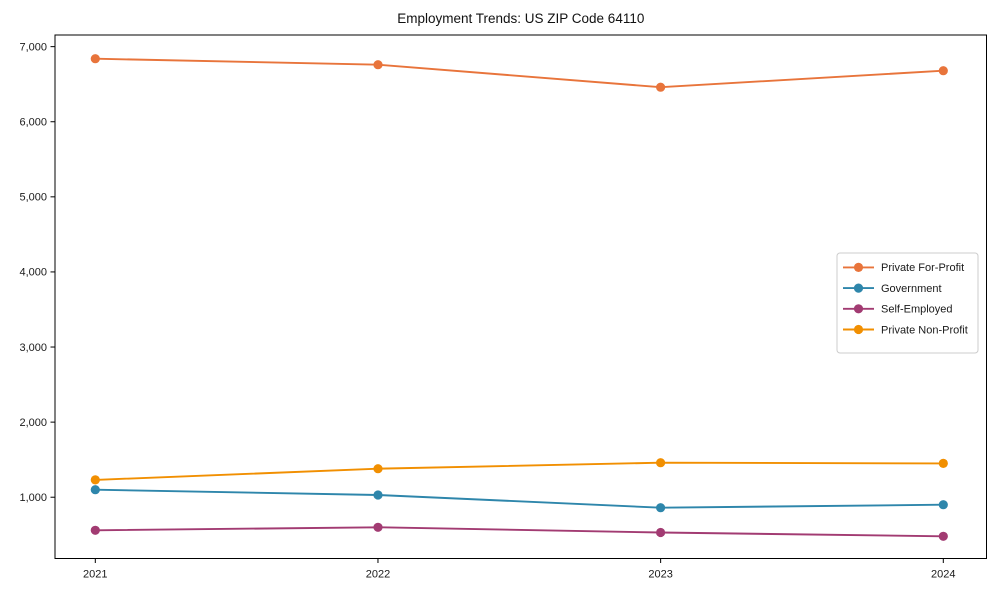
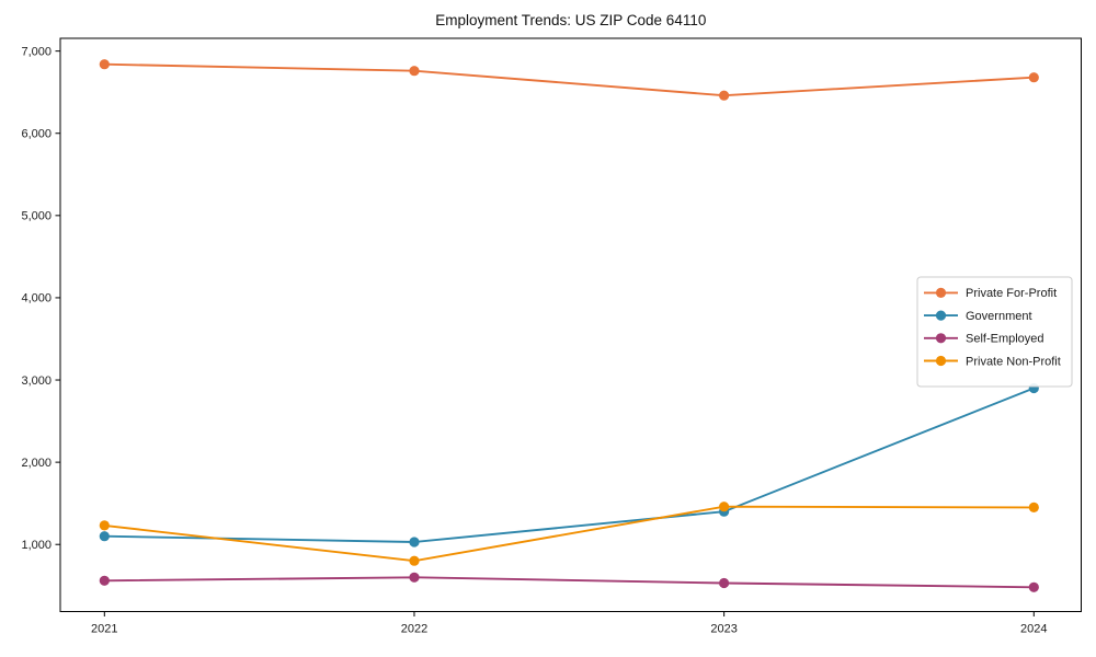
Private Non-Profit/2022: 1400 -> 800
Government/2023: 900 -> 1400
Government/2024: 900 -> 2900
